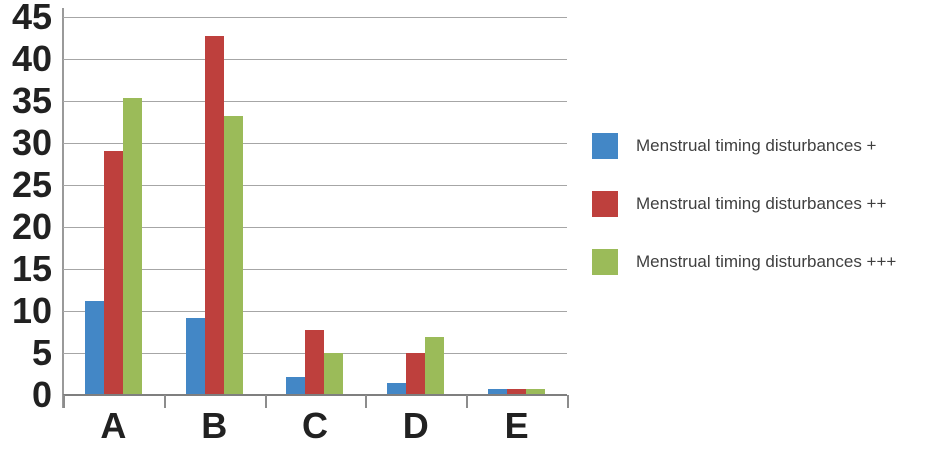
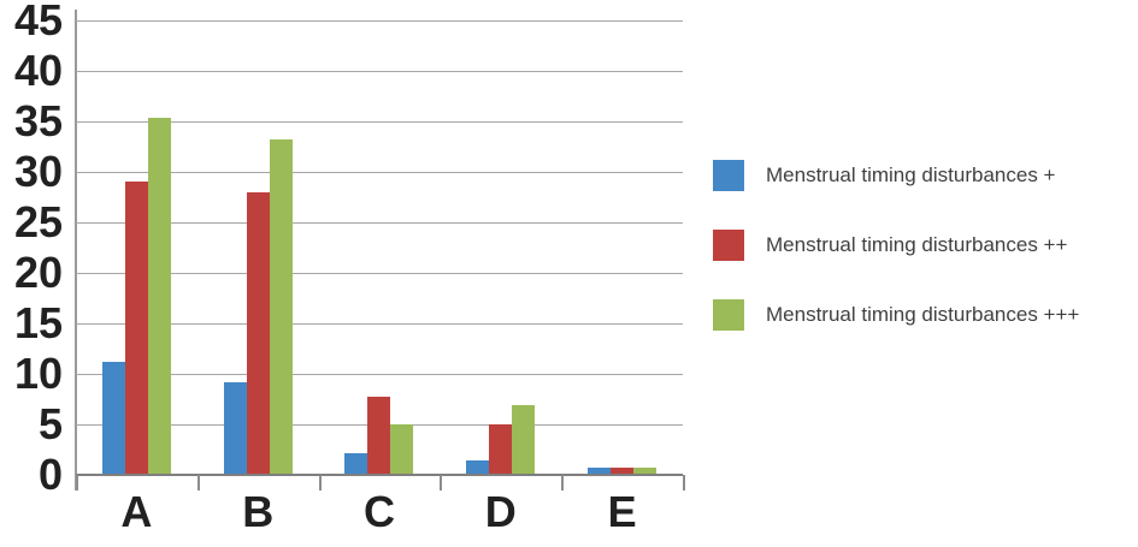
Menstrual timing disturbances ++/B: 43 -> 28
